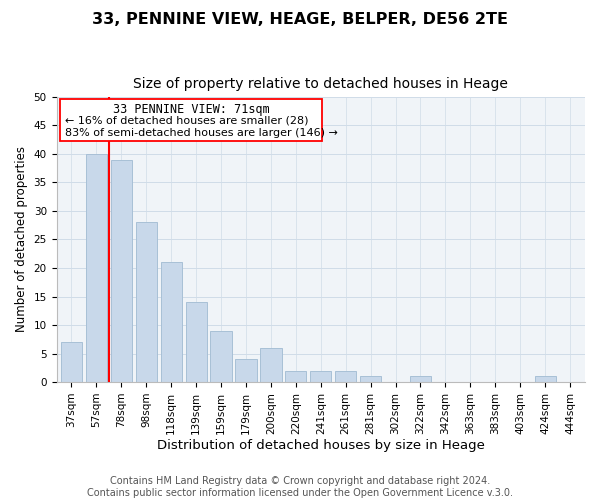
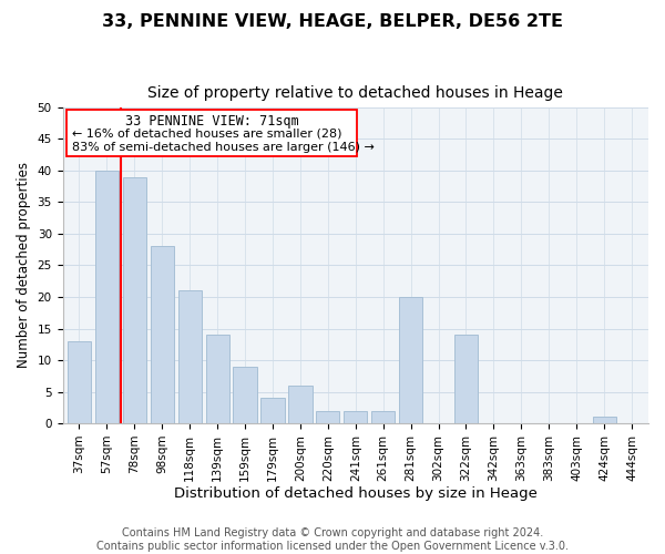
37sqm: 7 -> 13
281sqm: 1 -> 20
322sqm: 1 -> 14
